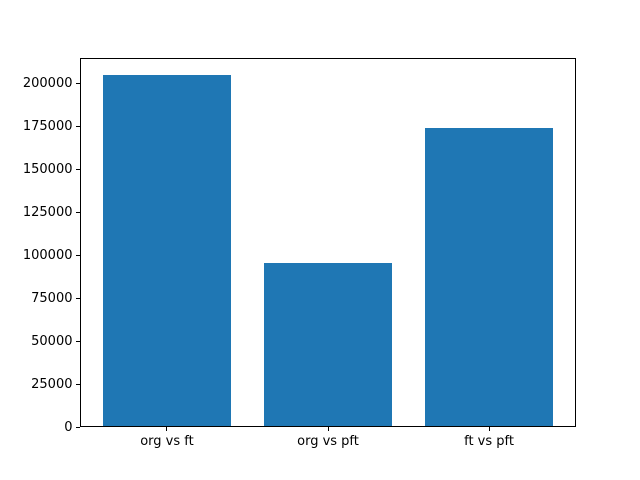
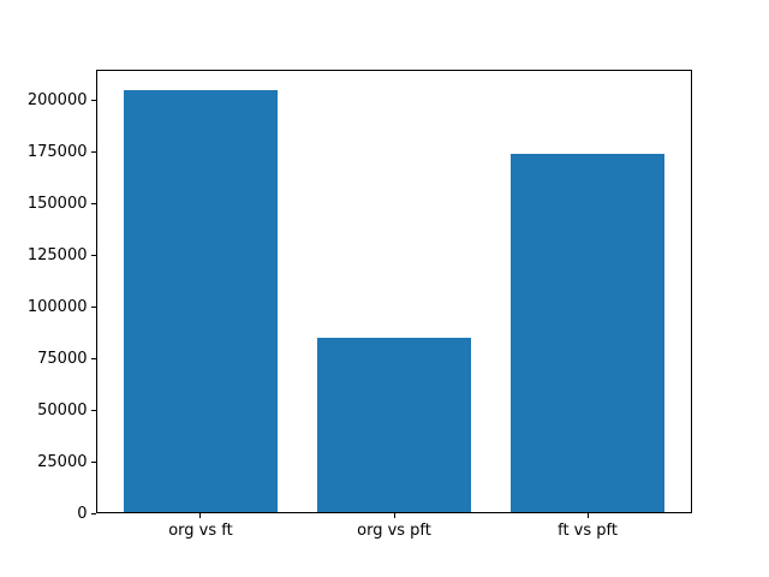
org vs pft: 95000 -> 85000
